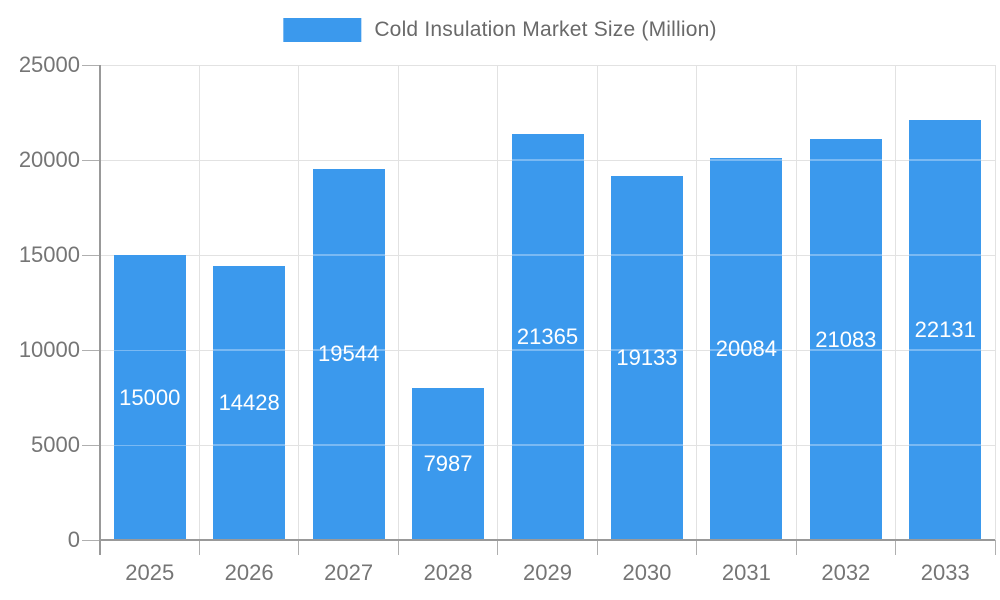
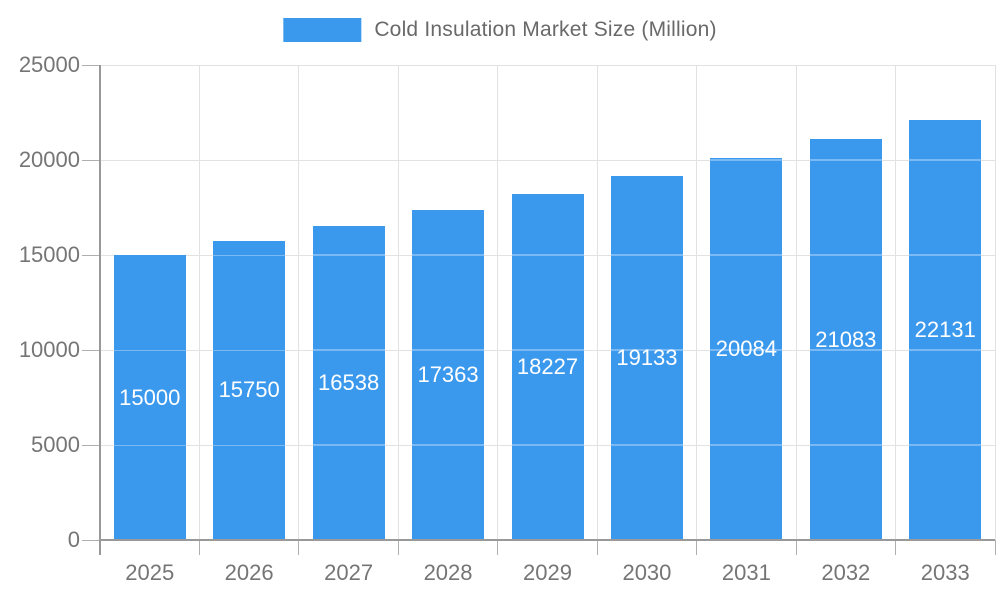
2026: 14428 -> 15750
2027: 19544 -> 16538
2028: 7987 -> 17363
2029: 21365 -> 18227
